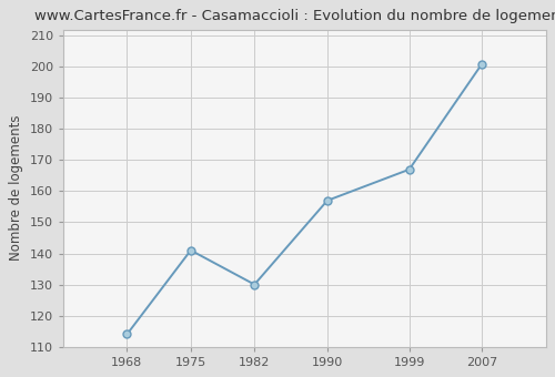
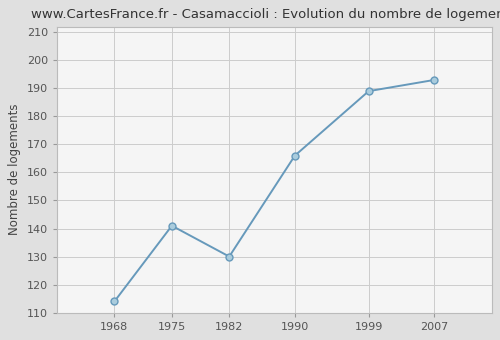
1990: 157 -> 166
1999: 167 -> 189
2007: 201 -> 193
